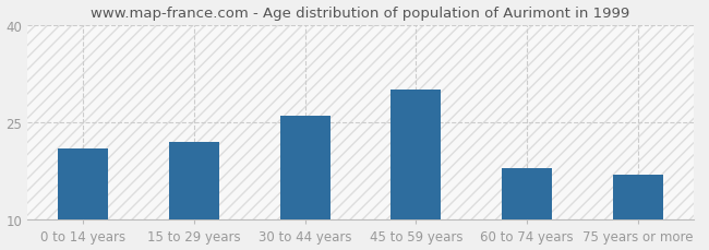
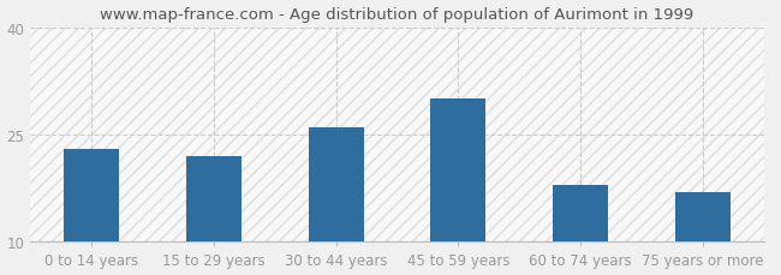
0 to 14 years: 21 -> 23
